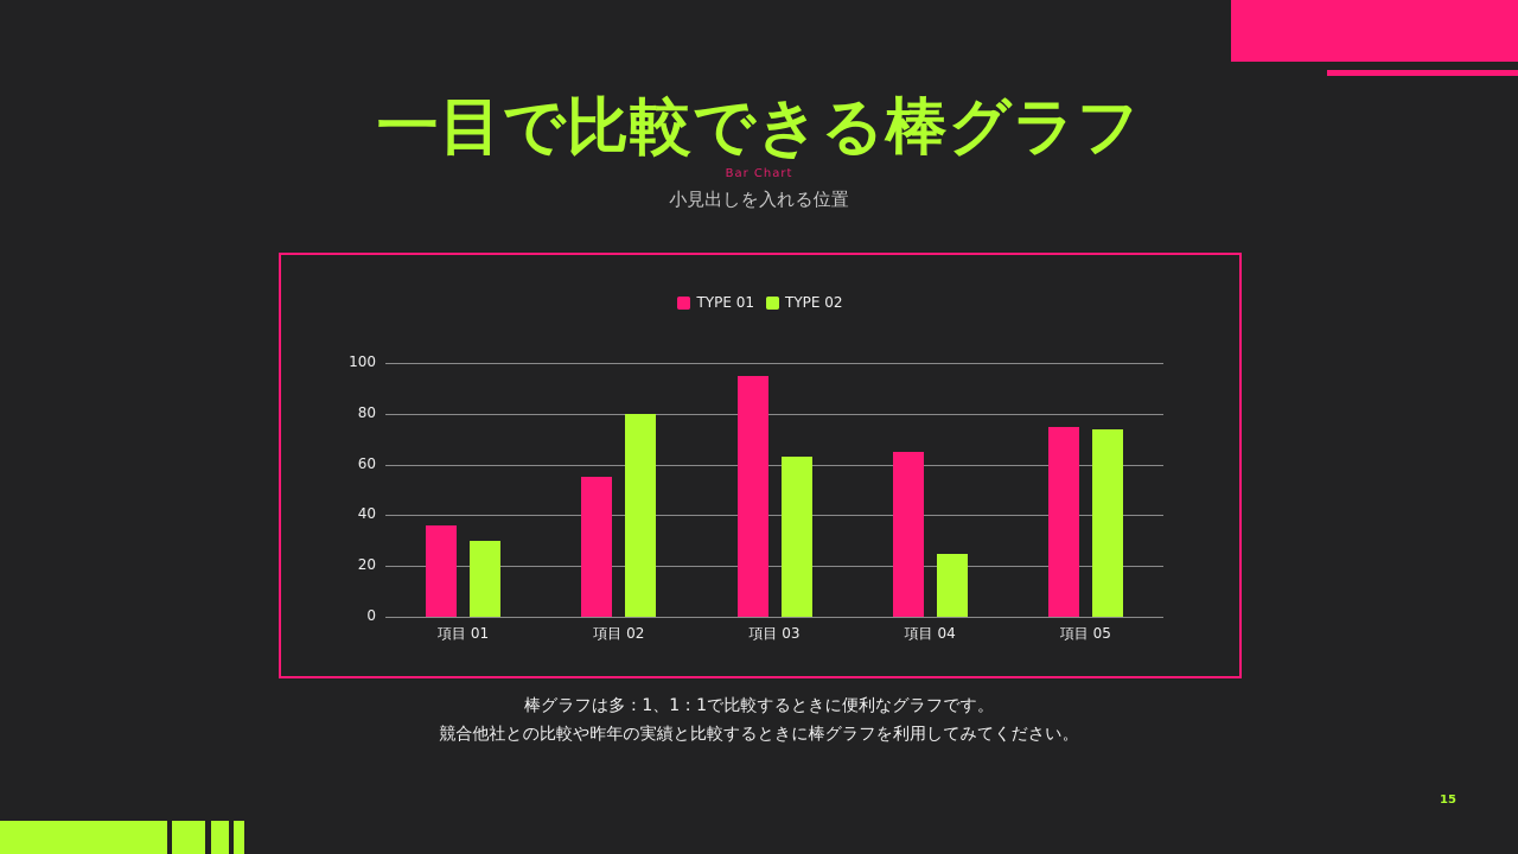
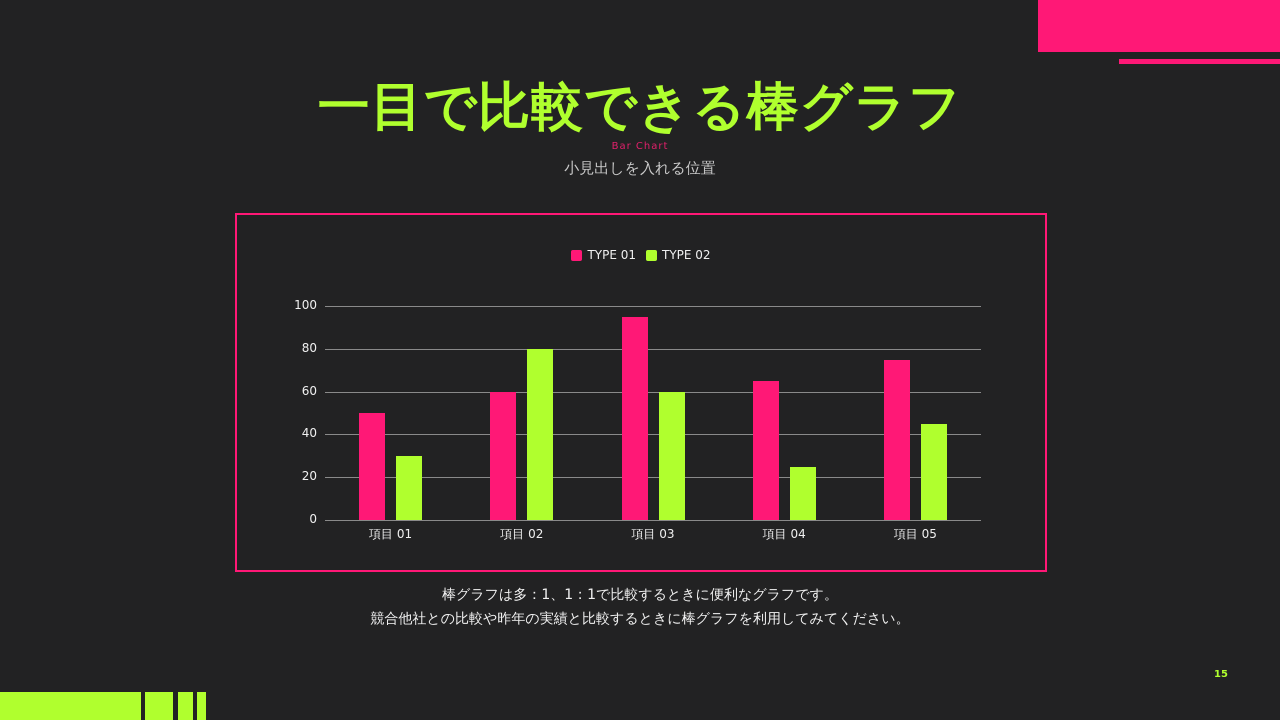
TYPE 01/項目 01: 36 -> 50
TYPE 01/項目 02: 55 -> 60
TYPE 02/項目 03: 63 -> 60
TYPE 02/項目 05: 74 -> 45
